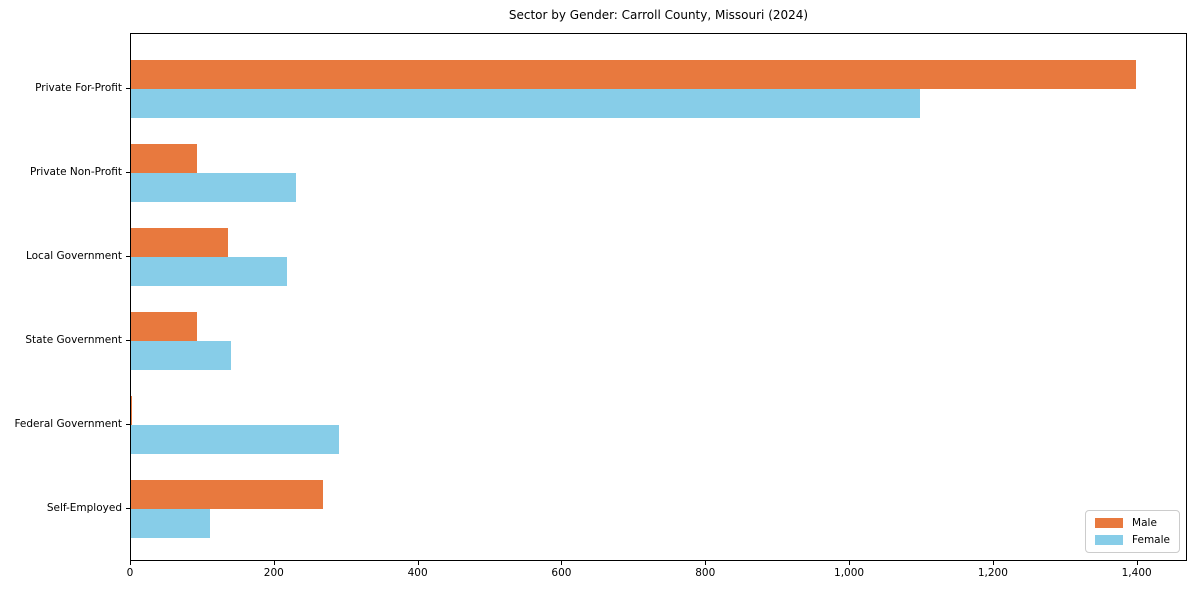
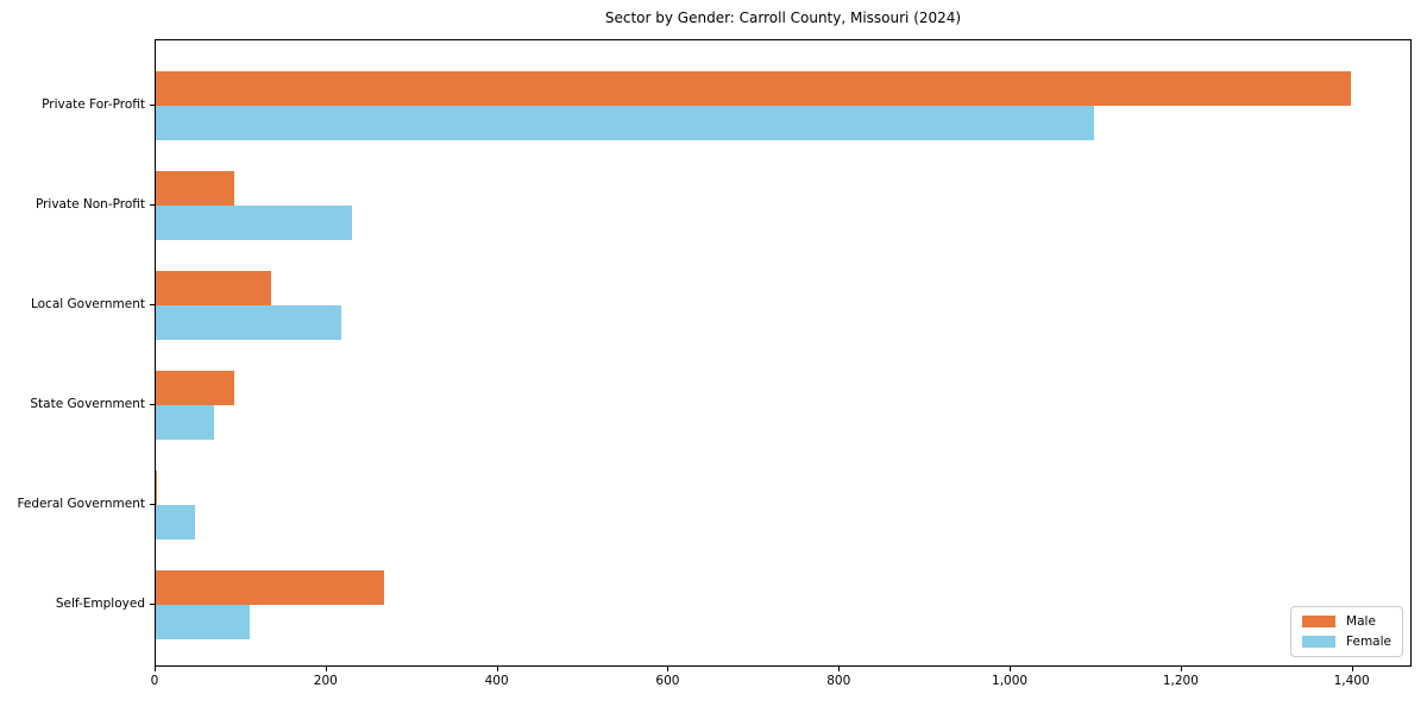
Female/State Government: 140 -> 70
Female/Federal Government: 290 -> 50
